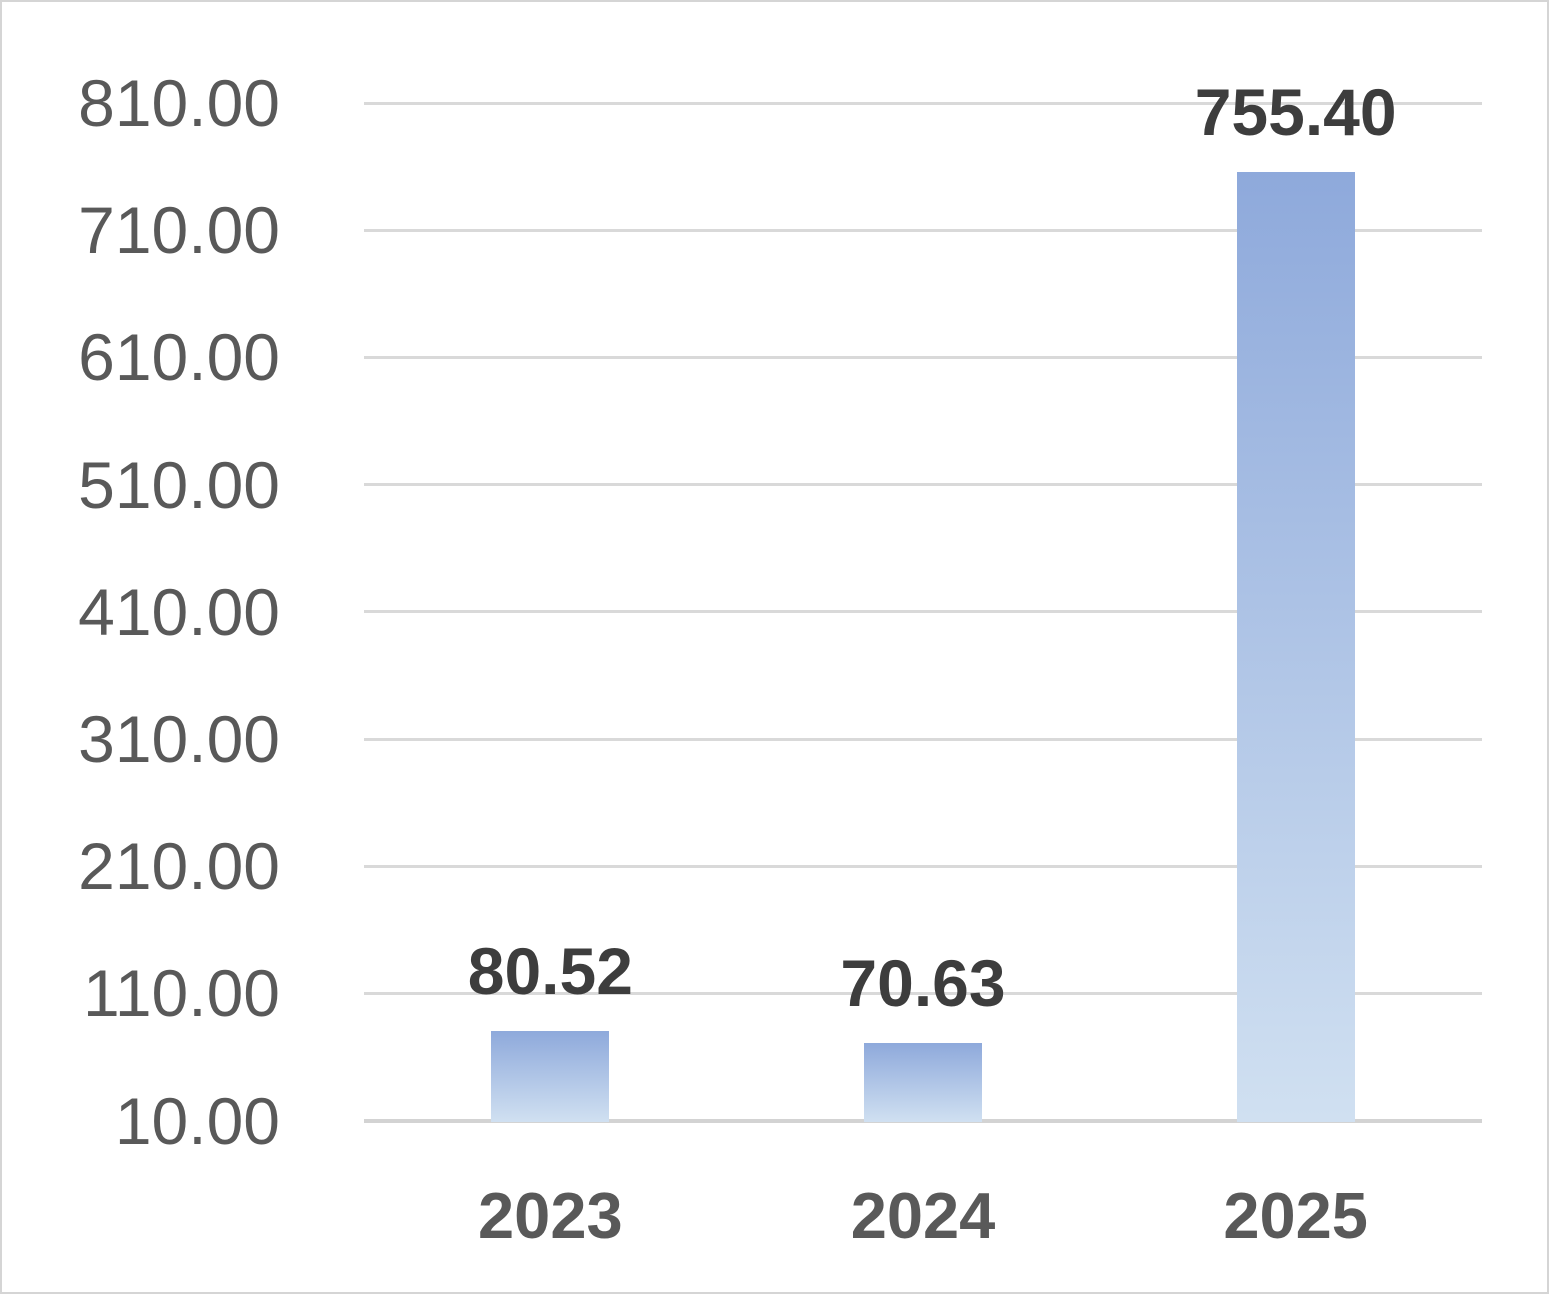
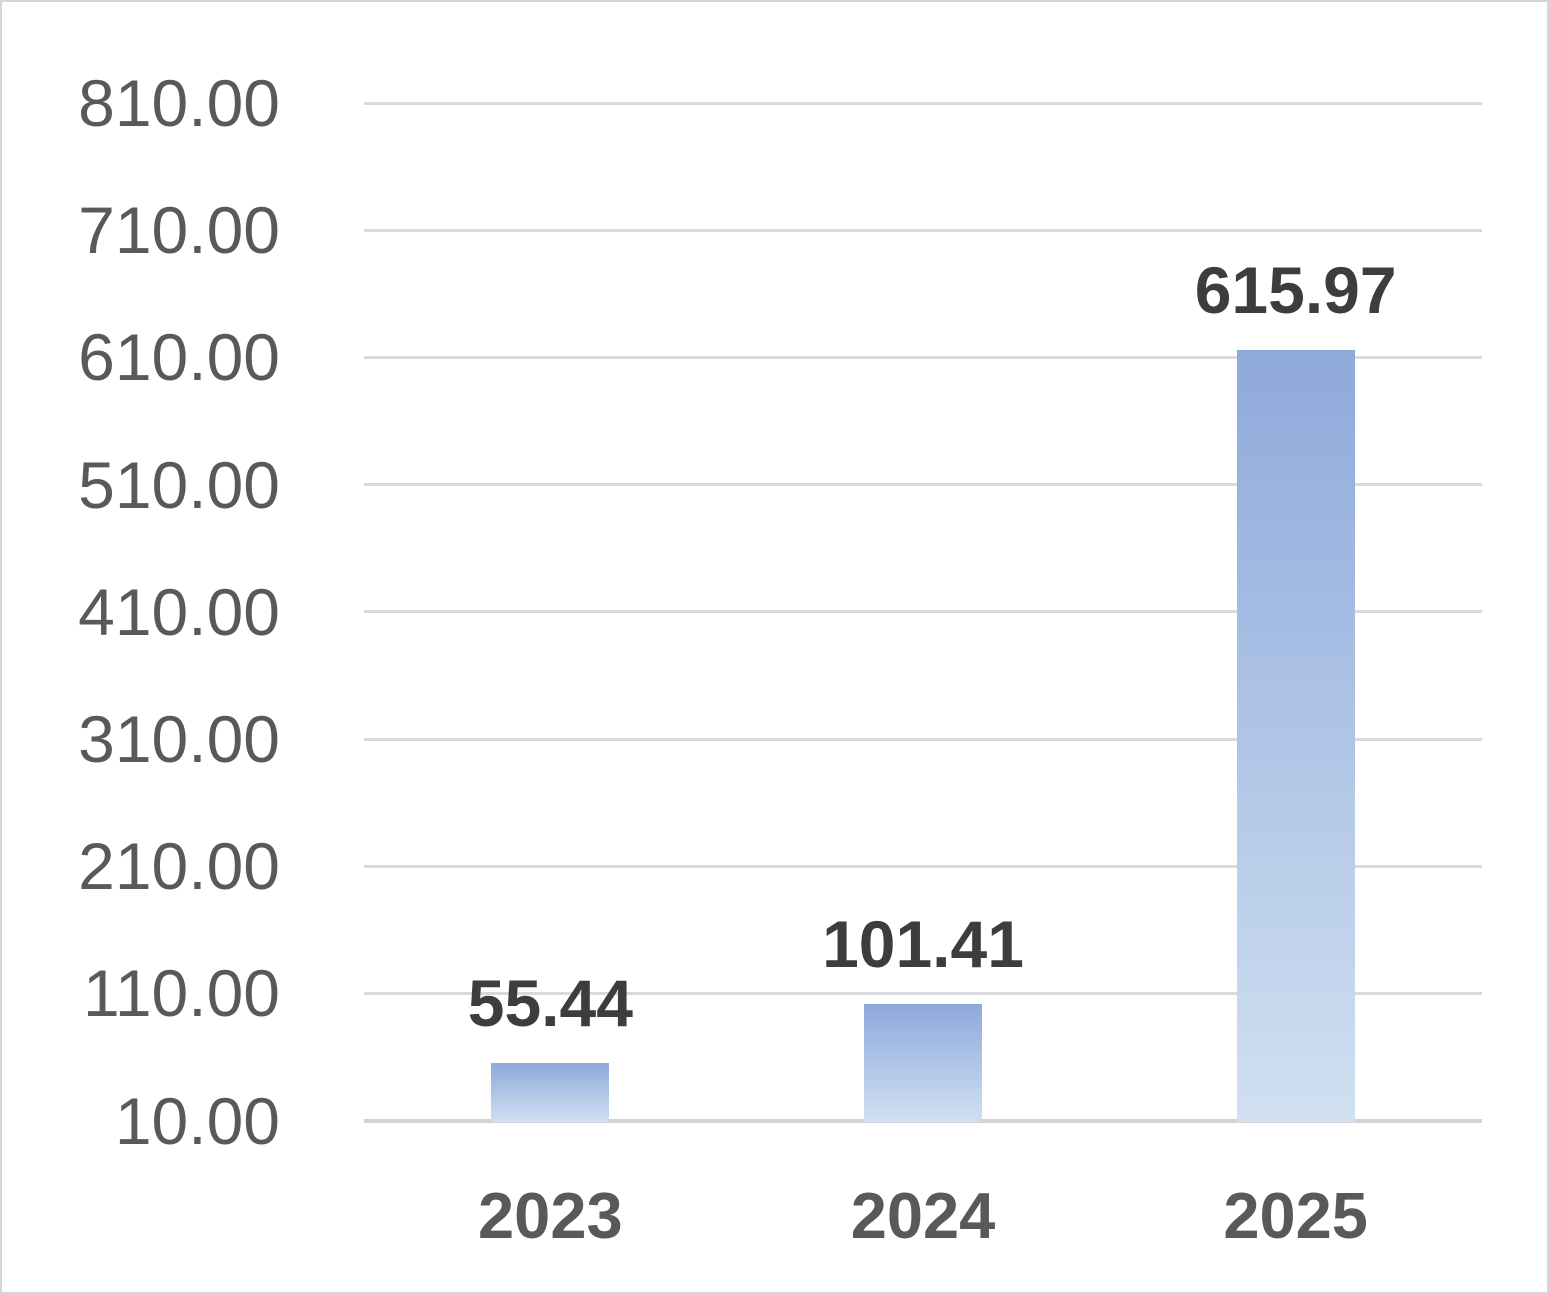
2023: 80.52 -> 55.44
2024: 70.63 -> 101.41
2025: 755.40 -> 615.97
